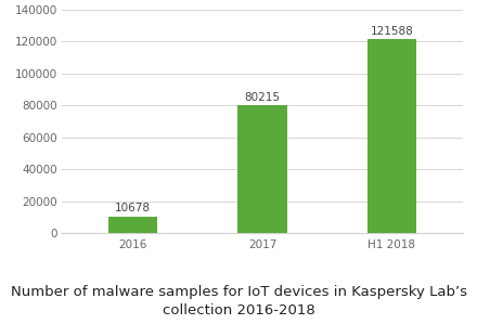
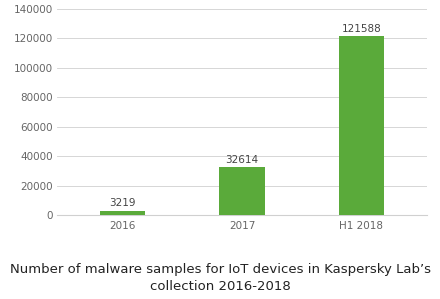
2016: 10678 -> 3219
2017: 80215 -> 32614
